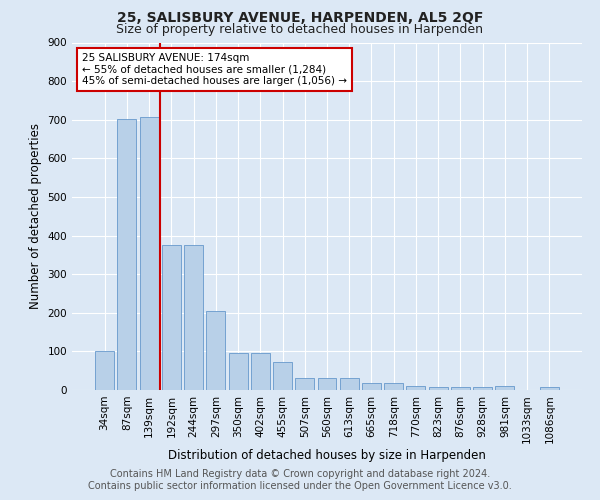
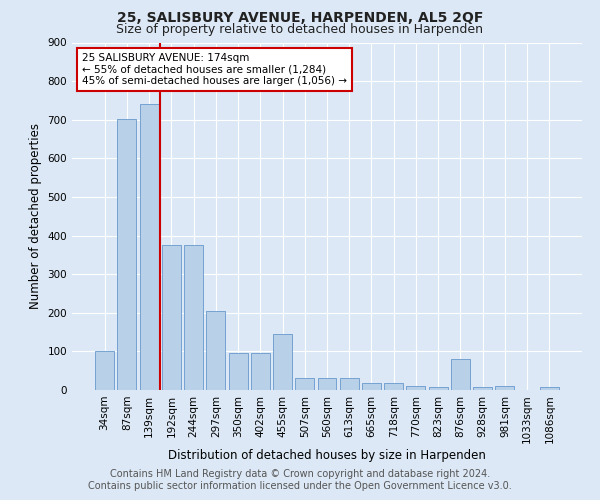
139sqm: 706 -> 740
455sqm: 72 -> 145
876sqm: 8 -> 80
